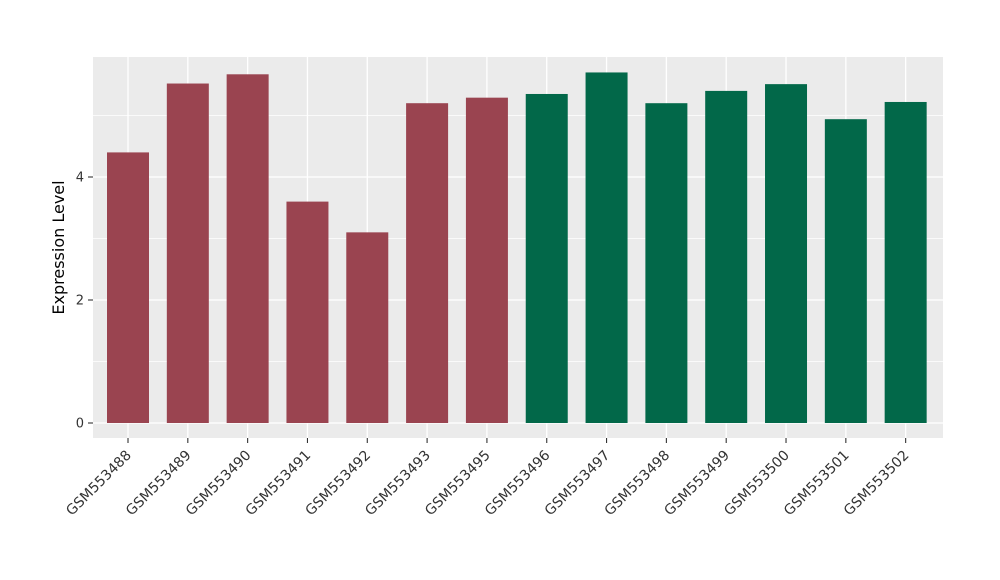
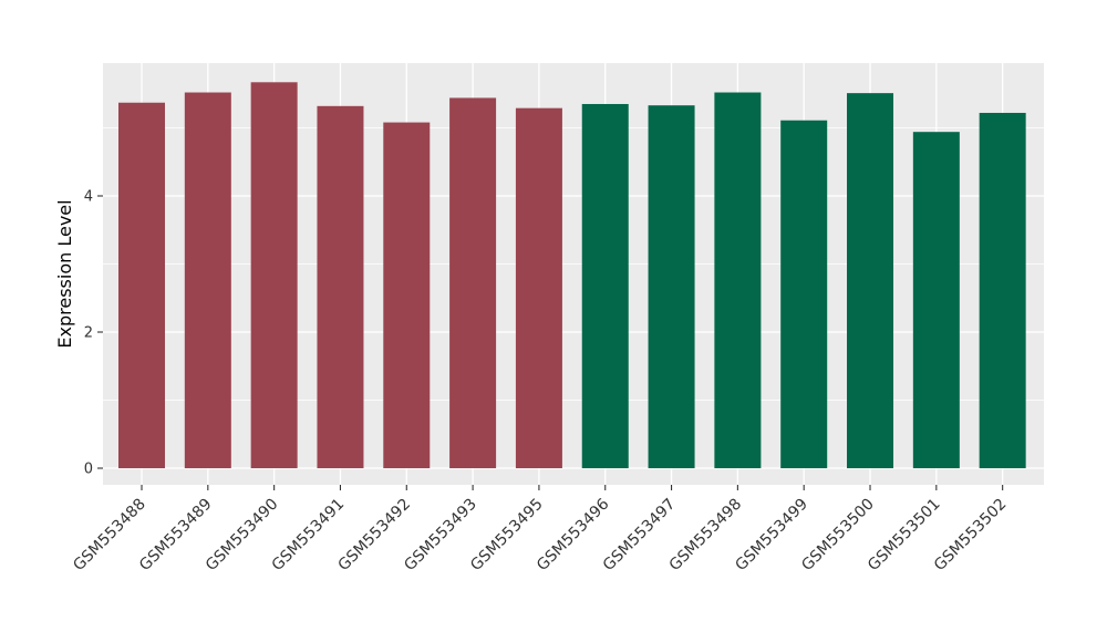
GSM553488: 4.4 -> 5.4
GSM553491: 3.6 -> 5.3
GSM553492: 3.1 -> 5.1
GSM553493: 5.2 -> 5.4
GSM553497: 5.7 -> 5.3
GSM553498: 5.2 -> 5.5
GSM553499: 5.4 -> 5.1
